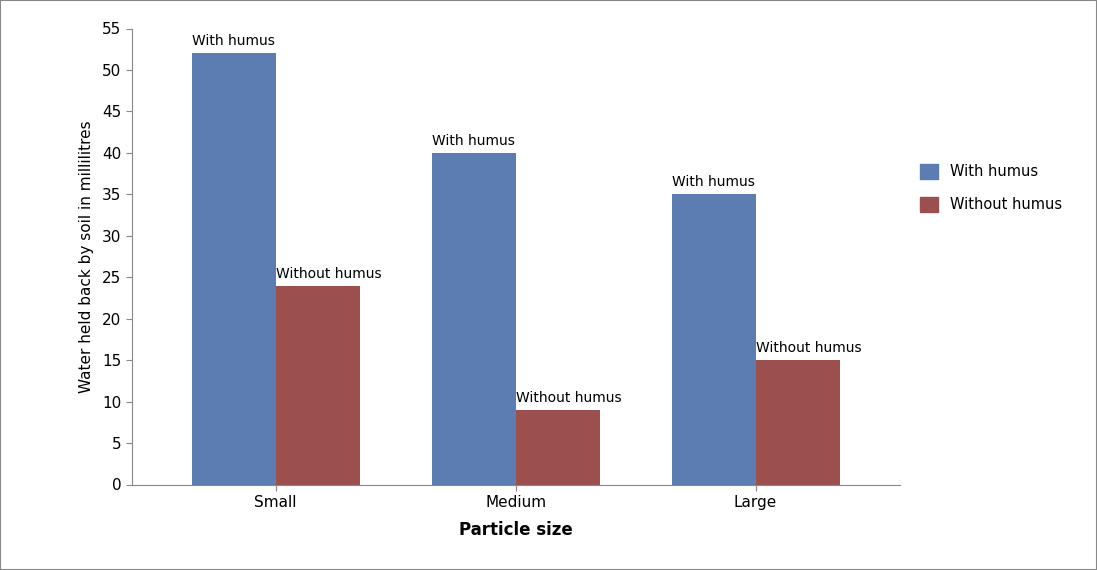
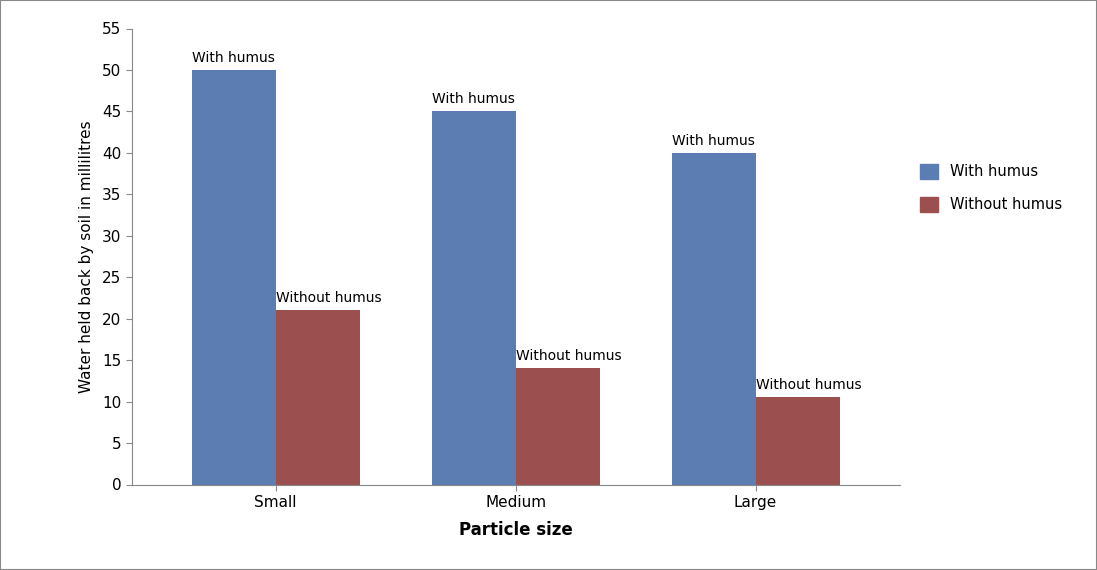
With humus/Small: 52 -> 50
Without humus/Small: 24.0 -> 21.0
With humus/Medium: 40 -> 45
Without humus/Medium: 9.0 -> 14.0
With humus/Large: 35 -> 40
Without humus/Large: 15.0 -> 10.5
